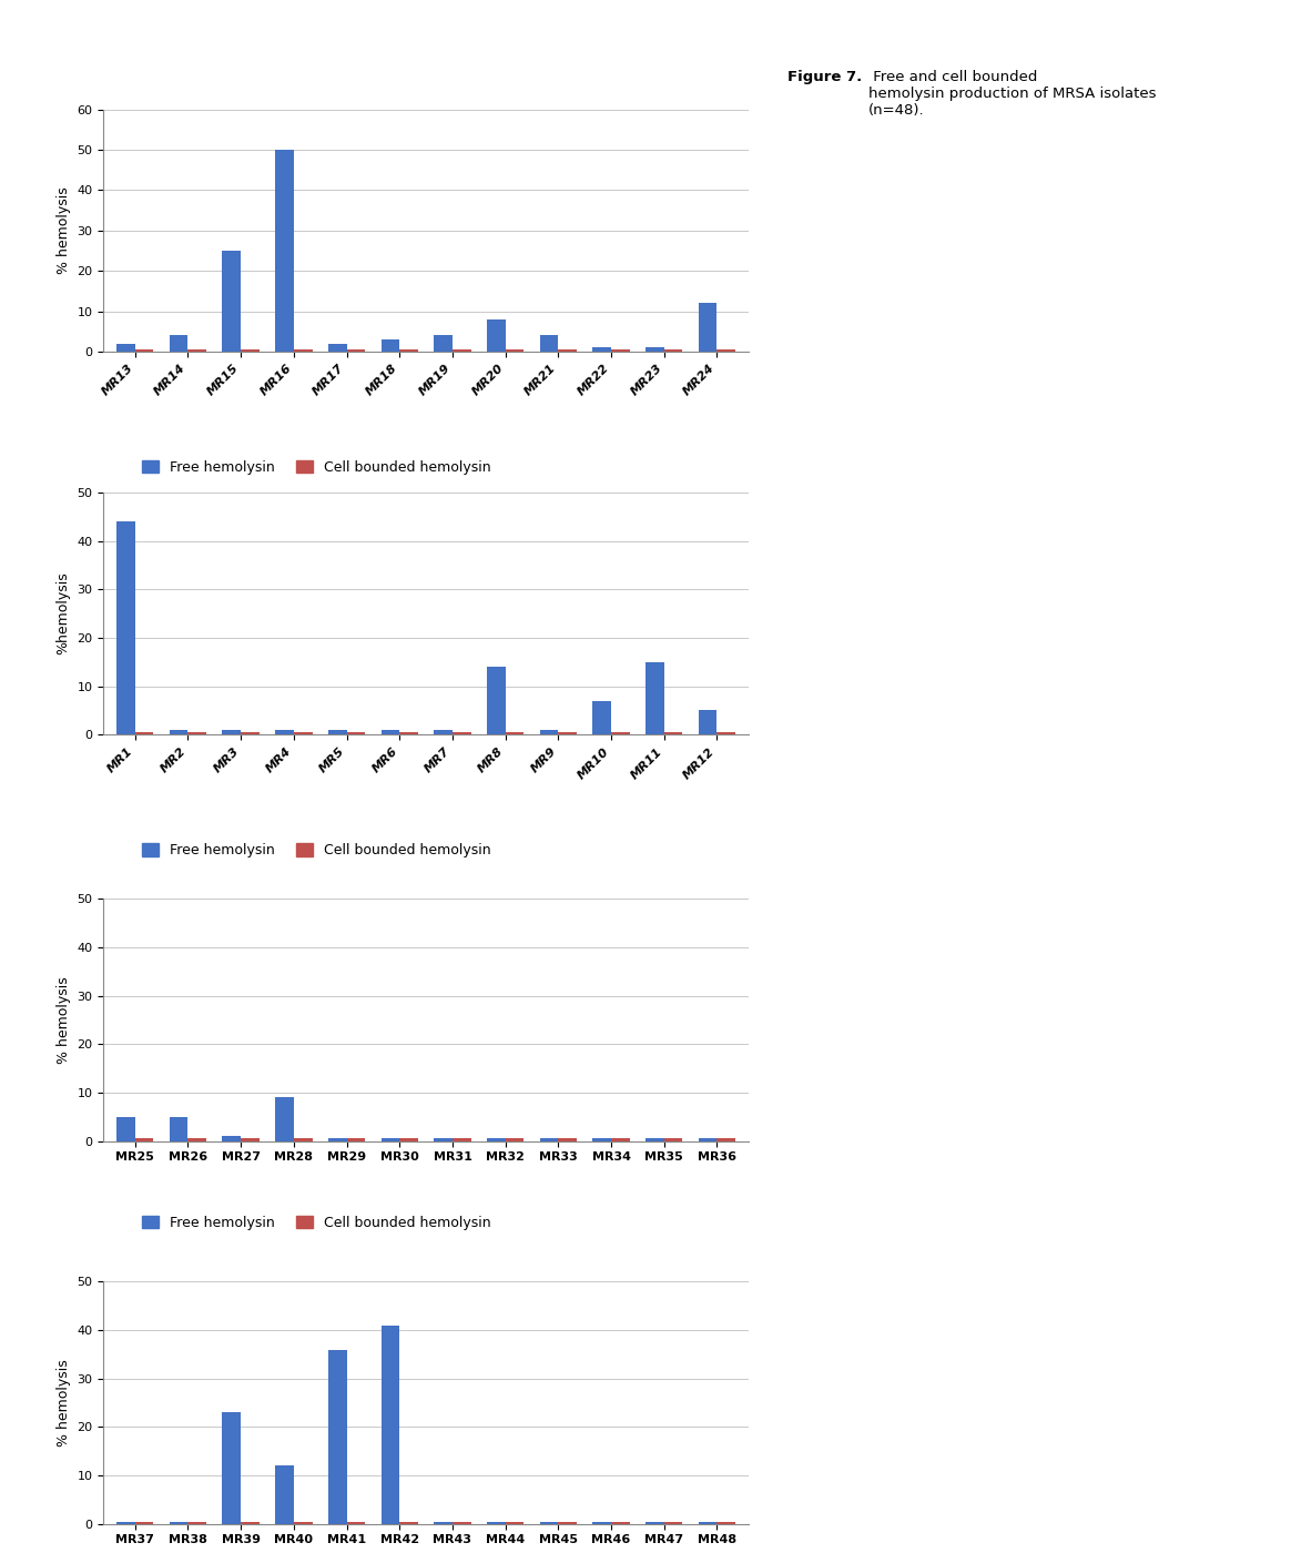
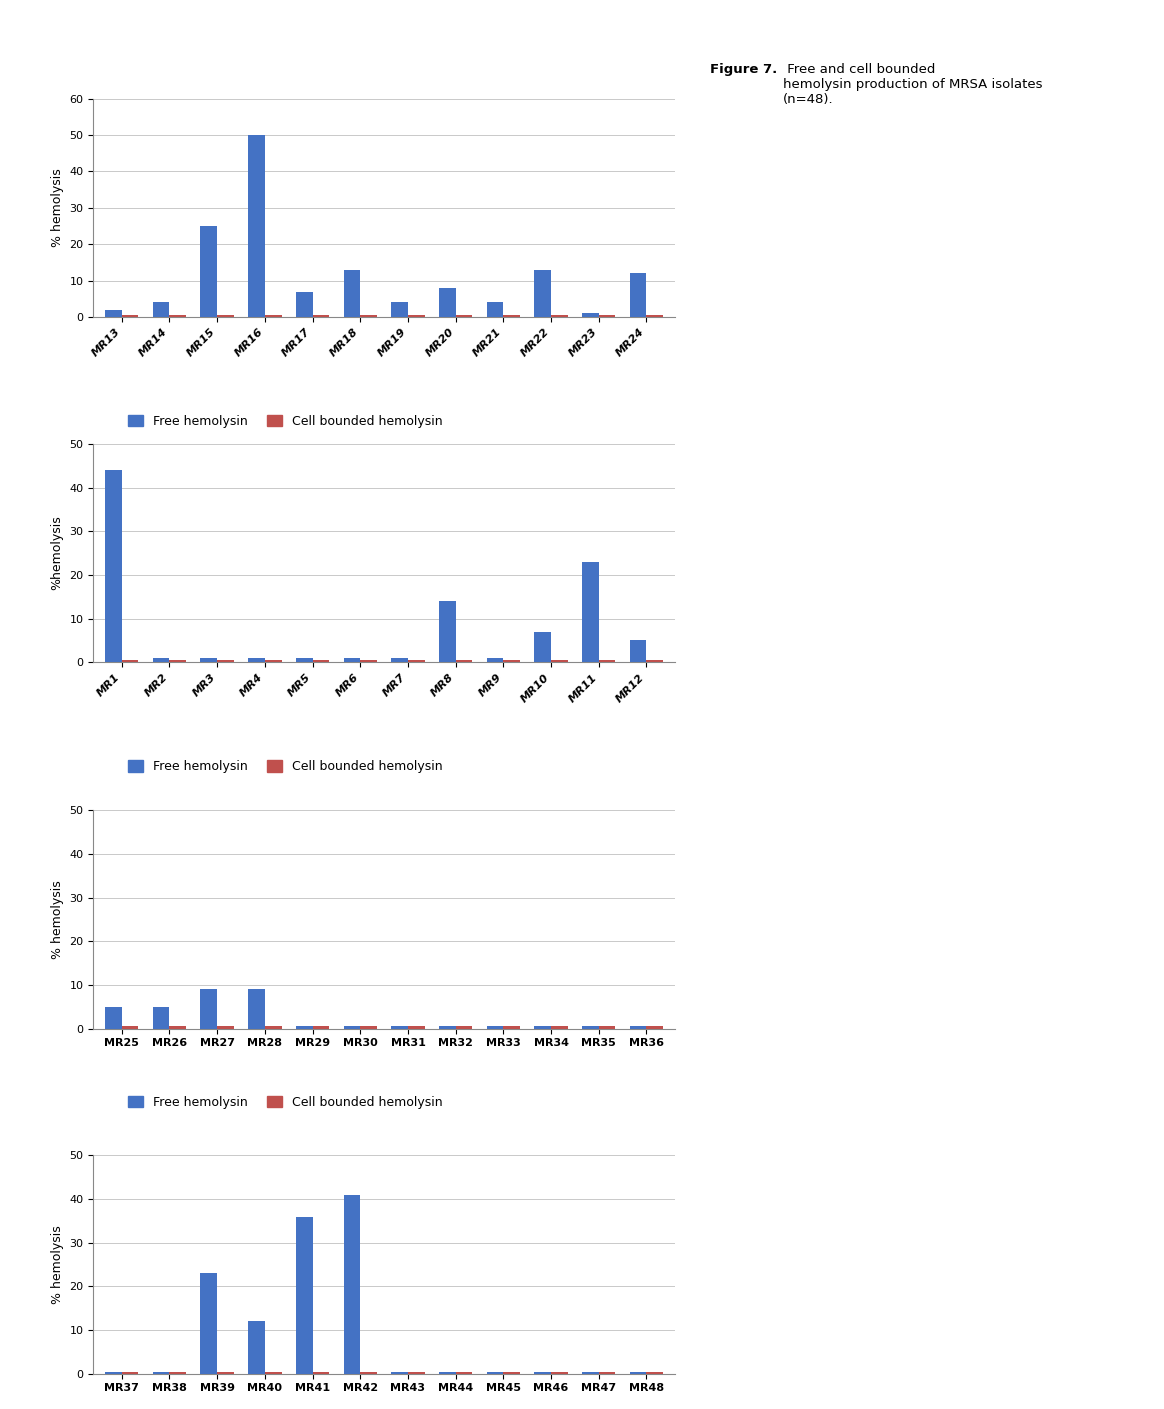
Free hemolysin/MR17: 2 -> 7
Free hemolysin/MR18: 3 -> 13
Free hemolysin/MR22: 1 -> 13
Free hemolysin/MR11: 15 -> 23
Free hemolysin/MR27: 1.0 -> 9.0
